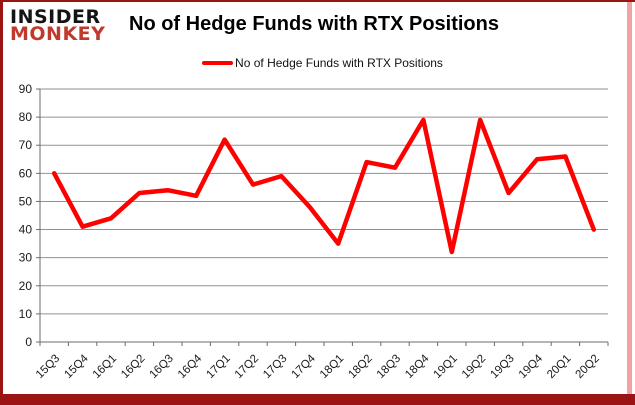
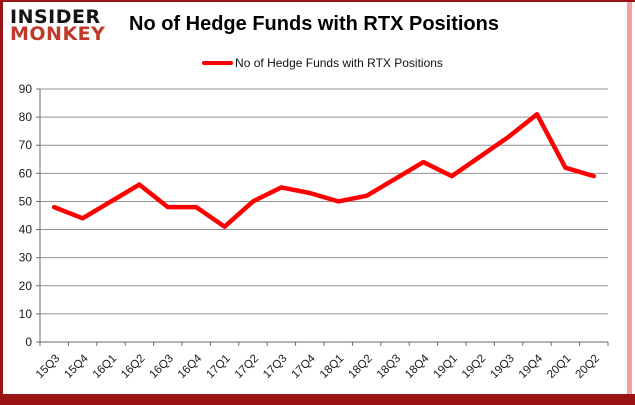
15Q3: 60 -> 48
15Q4: 41 -> 44
16Q1: 44 -> 50
16Q2: 53 -> 56
16Q3: 54 -> 48
16Q4: 52 -> 48
17Q1: 72 -> 41
17Q2: 56 -> 50
17Q3: 59 -> 55
17Q4: 48 -> 53
18Q1: 35 -> 50
18Q2: 64 -> 52
18Q3: 62 -> 58
18Q4: 79 -> 64
19Q1: 32 -> 59
19Q2: 79 -> 66
19Q3: 53 -> 73
19Q4: 65 -> 81
20Q1: 66 -> 62
20Q2: 40 -> 59
